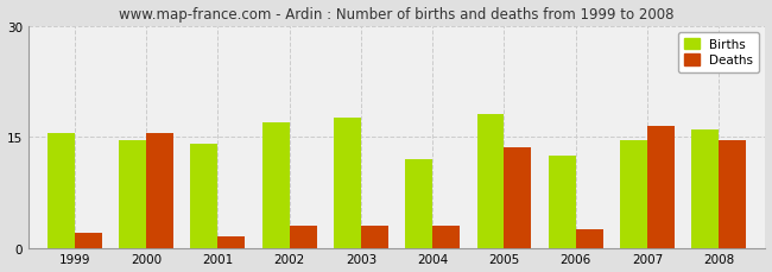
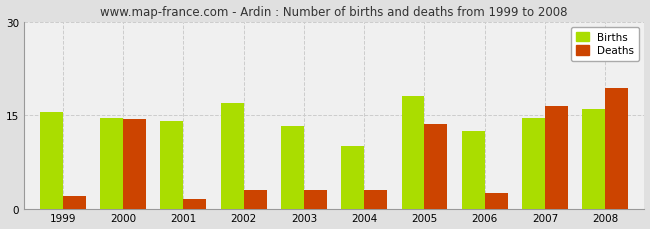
Deaths/2000: 15.5 -> 14.4
Births/2003: 17.5 -> 13.2
Births/2004: 12.0 -> 10.0
Deaths/2008: 14.5 -> 19.4
